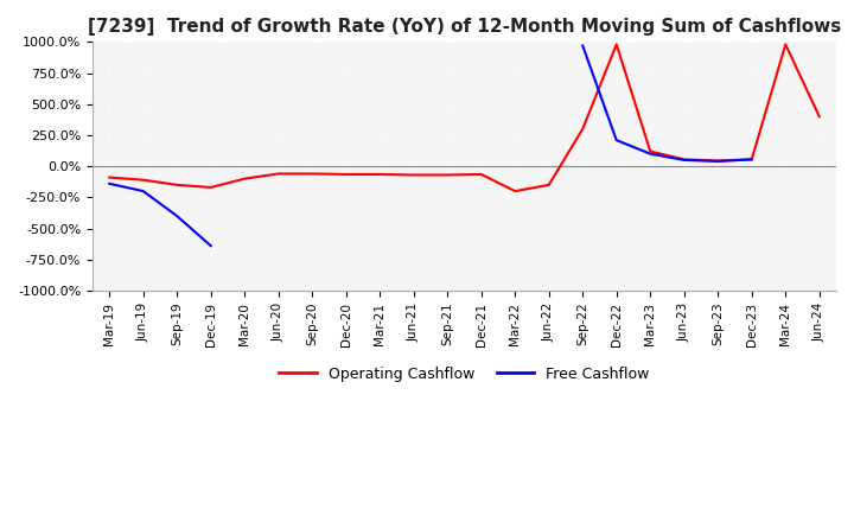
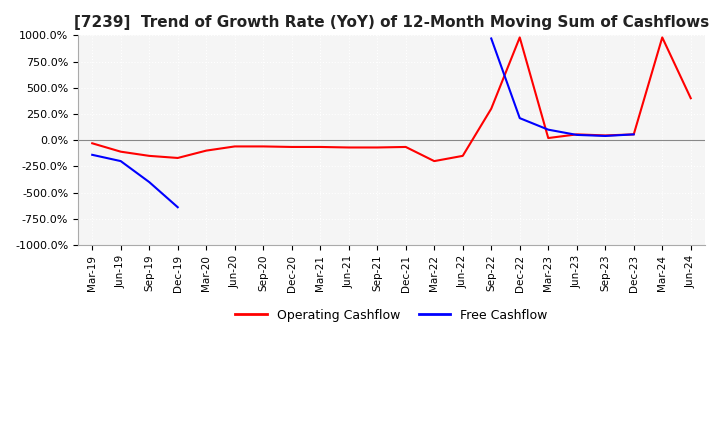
Operating Cashflow/Mar-19: -90% -> -30%
Operating Cashflow/Mar-23: 120% -> 20%
